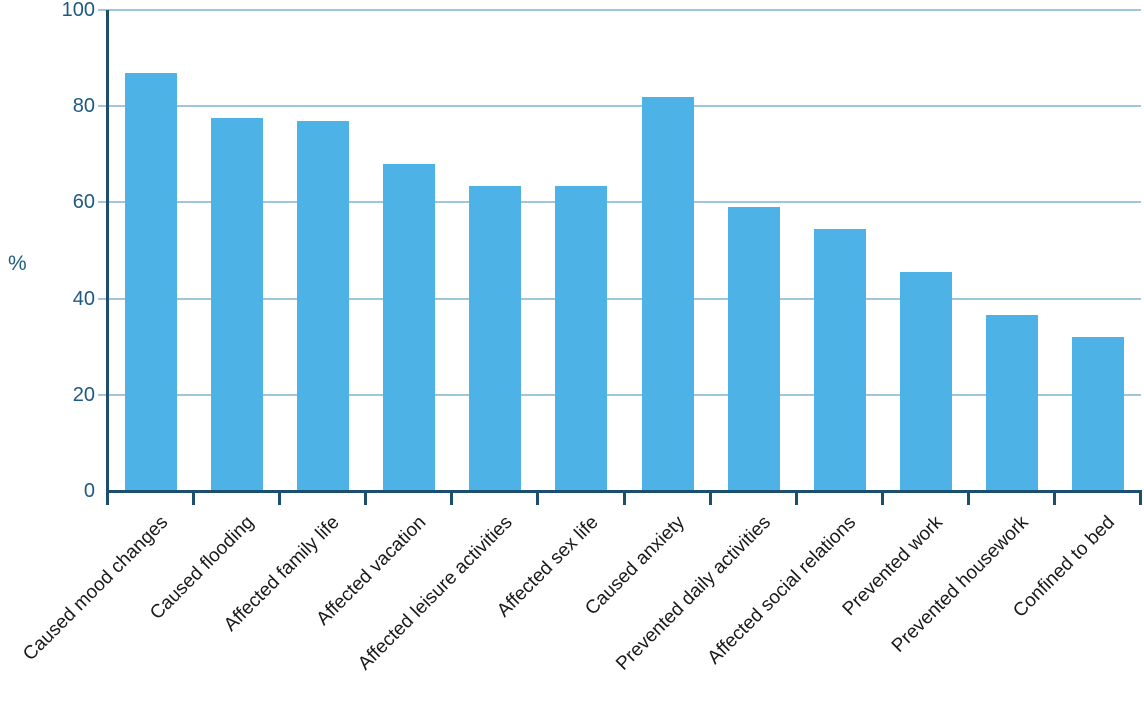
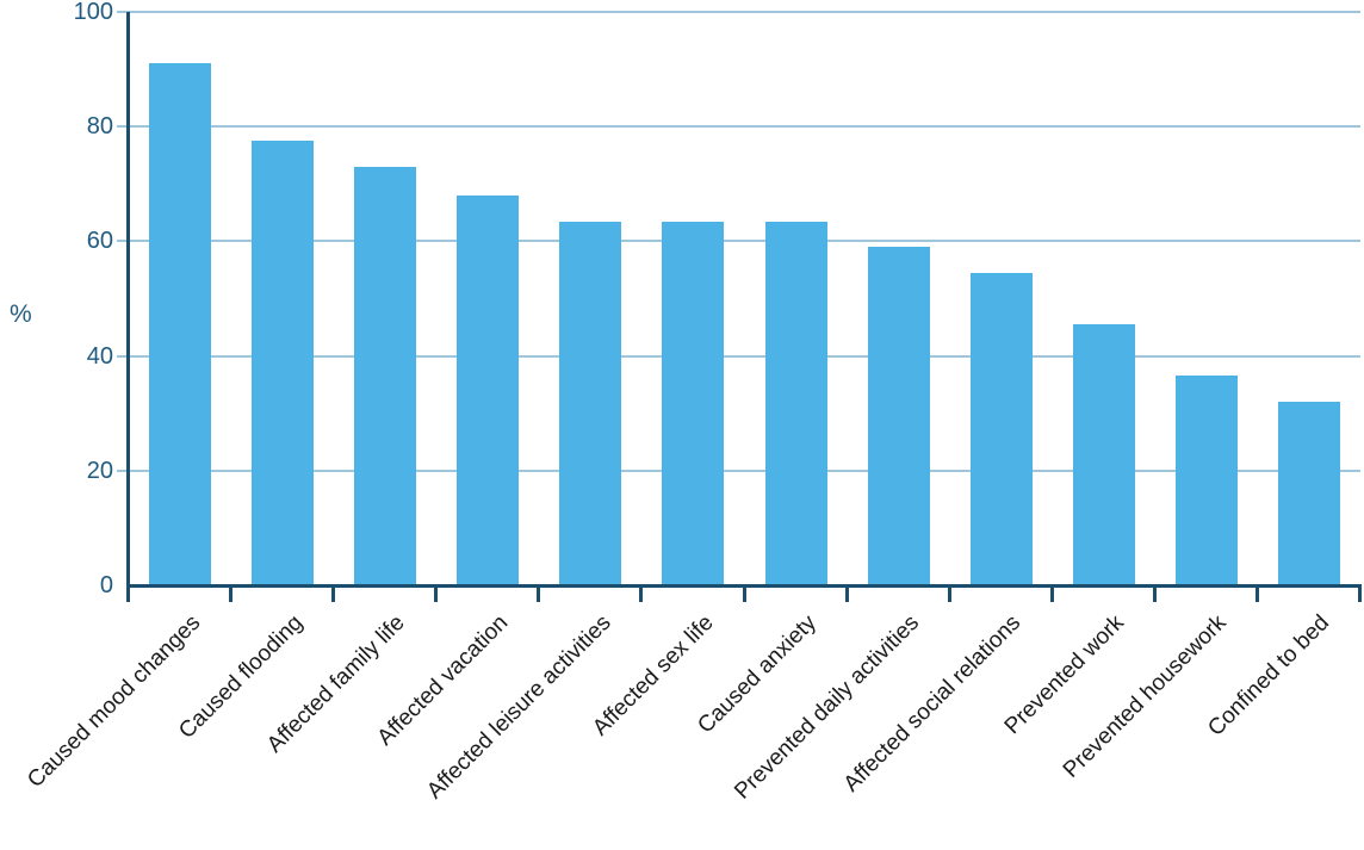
Caused mood changes: 87 -> 91
Affected family life: 77 -> 73
Caused anxiety: 82 -> 64
